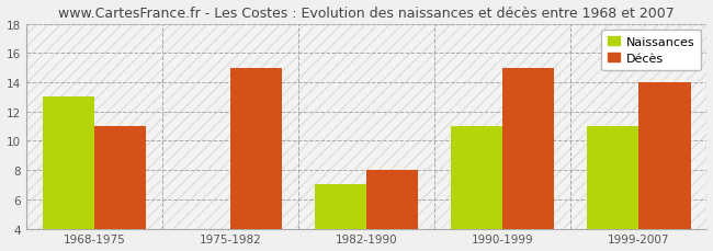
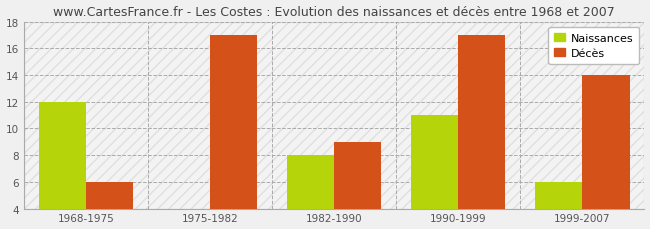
Naissances/1968-1975: 13 -> 12
Décès/1968-1975: 11 -> 6
Décès/1975-1982: 15 -> 17
Naissances/1982-1990: 7 -> 8
Décès/1982-1990: 8 -> 9
Décès/1990-1999: 15 -> 17
Naissances/1999-2007: 11 -> 6
